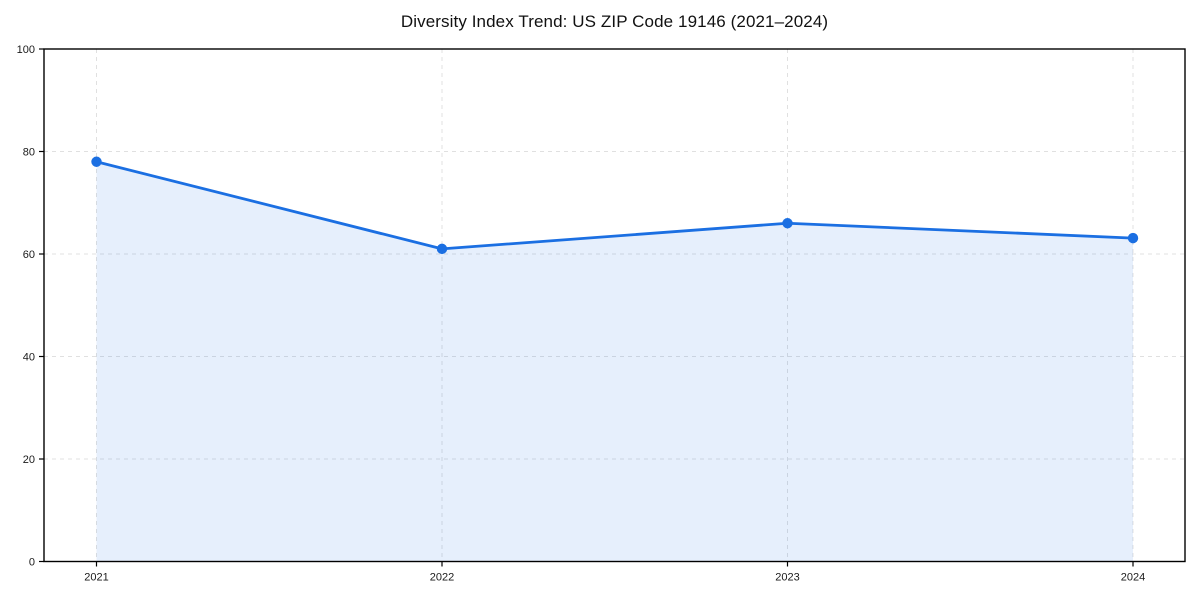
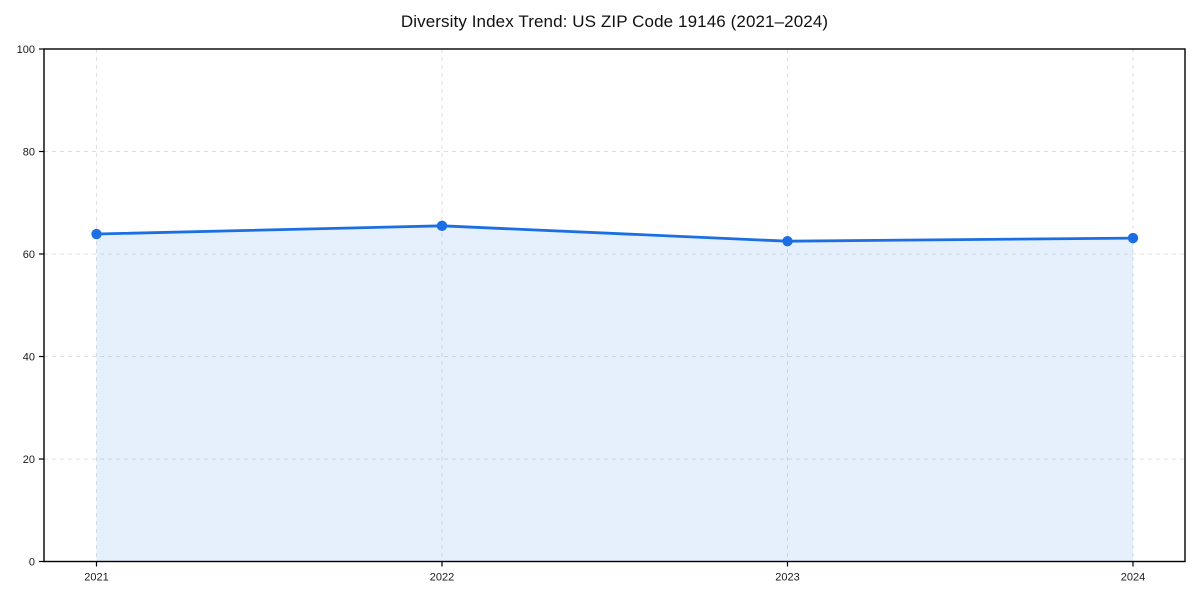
2021: 78 -> 64
2022: 61 -> 66
2023: 66 -> 62
